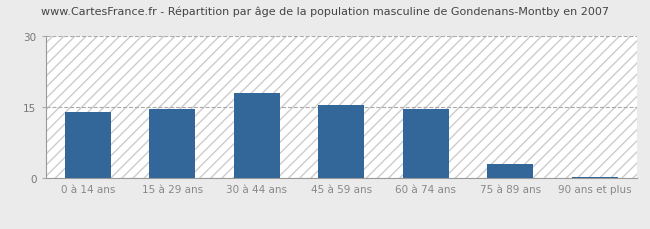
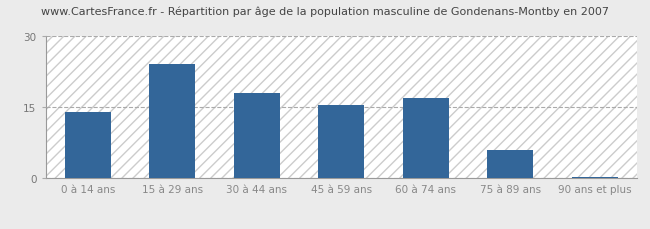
15 à 29 ans: 14.5 -> 24.0
60 à 74 ans: 14.5 -> 17.0
75 à 89 ans: 3.0 -> 6.0
